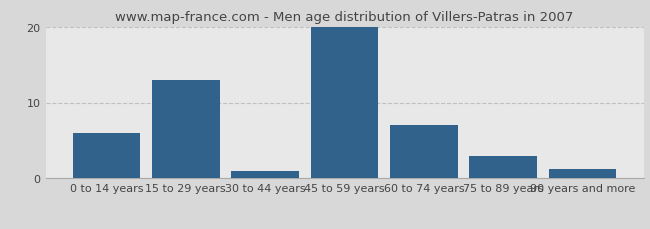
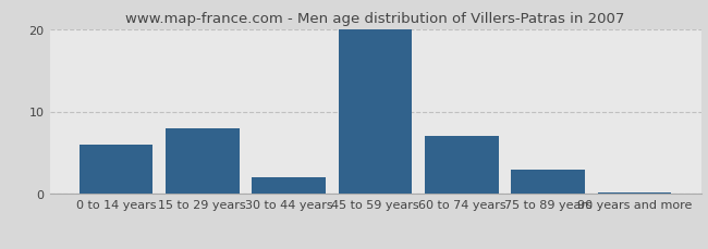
15 to 29 years: 13.0 -> 8.0
30 to 44 years: 1.0 -> 2.0
90 years and more: 1.2 -> 0.2
